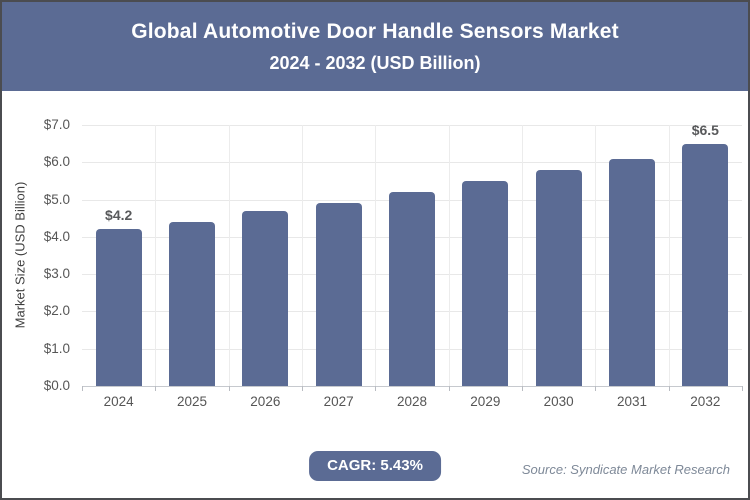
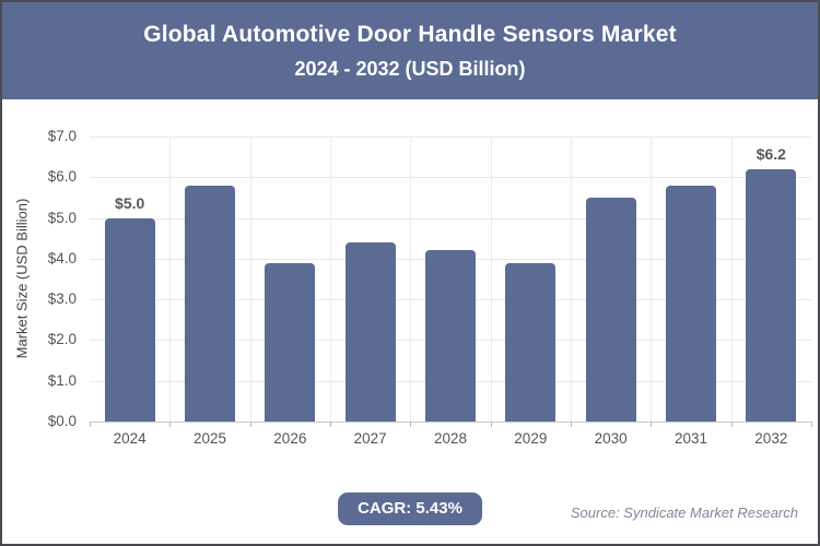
2024: $4.2 -> $5.0
2025: $4.4 -> $5.8
2026: $4.7 -> $3.9
2027: $4.9 -> $4.4
2028: $5.2 -> $4.2
2029: $5.5 -> $3.9
2030: $5.8 -> $5.5
2031: $6.1 -> $5.8
2032: $6.5 -> $6.2
